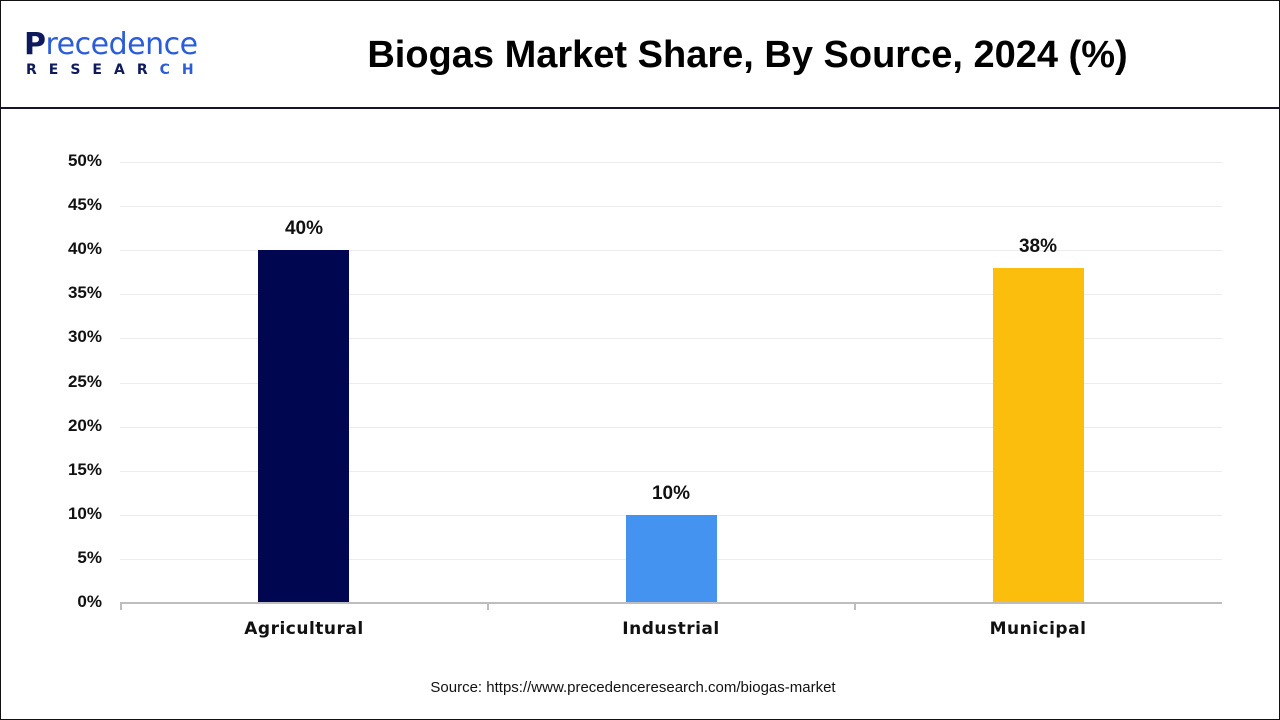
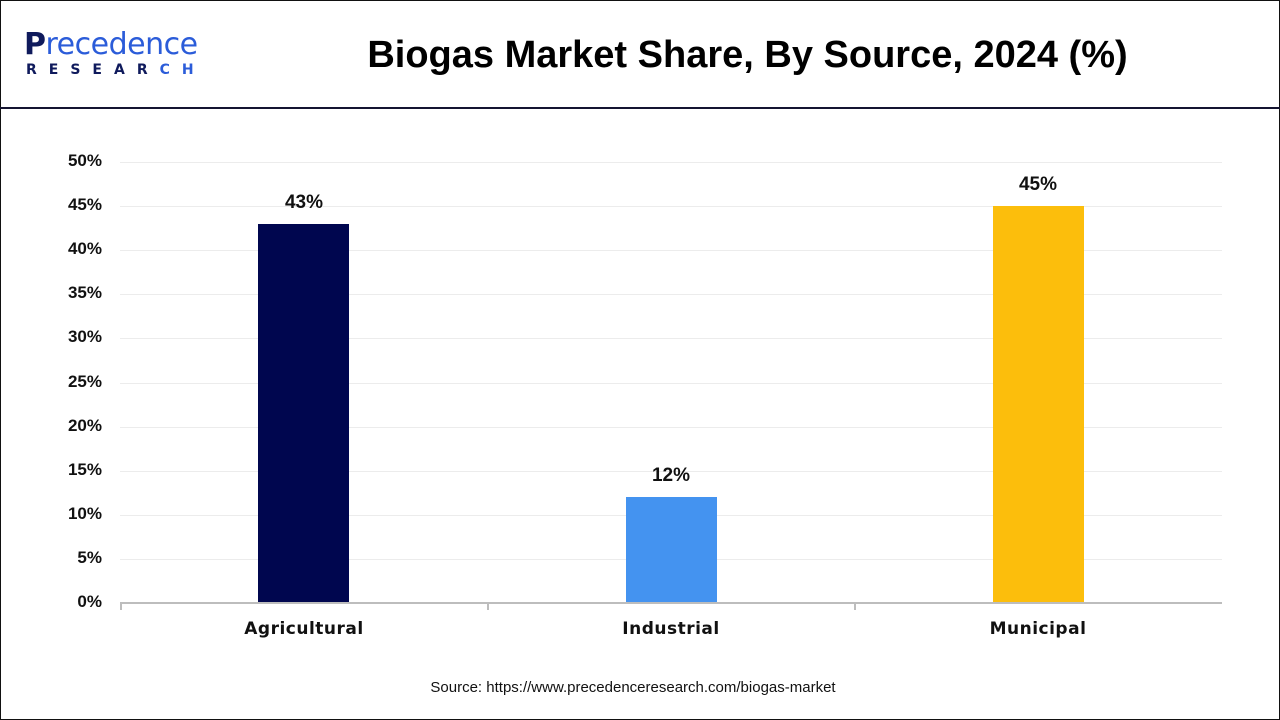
Agricultural: 40% -> 43%
Industrial: 10% -> 12%
Municipal: 38% -> 45%
